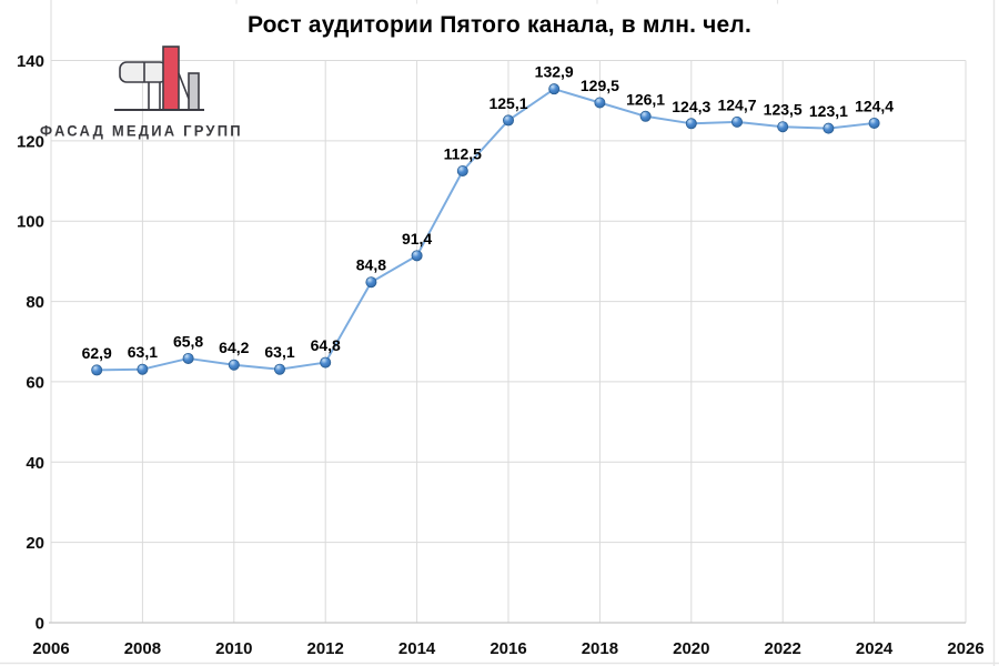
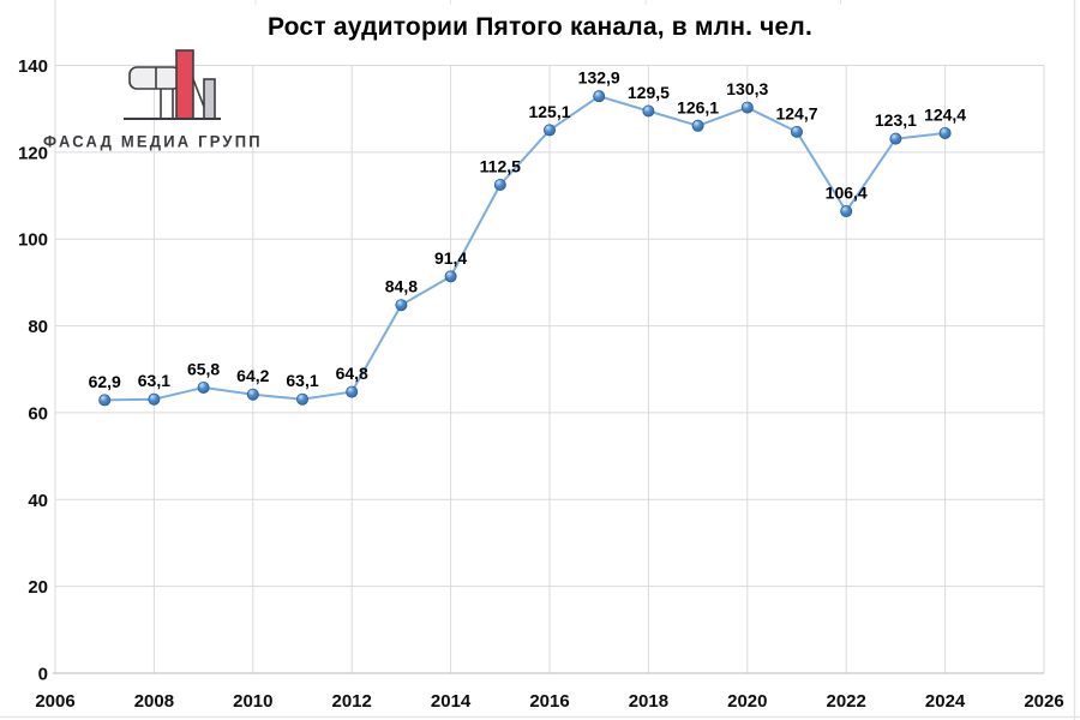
2020: 124,3 -> 130,3
2022: 123,5 -> 106,4
